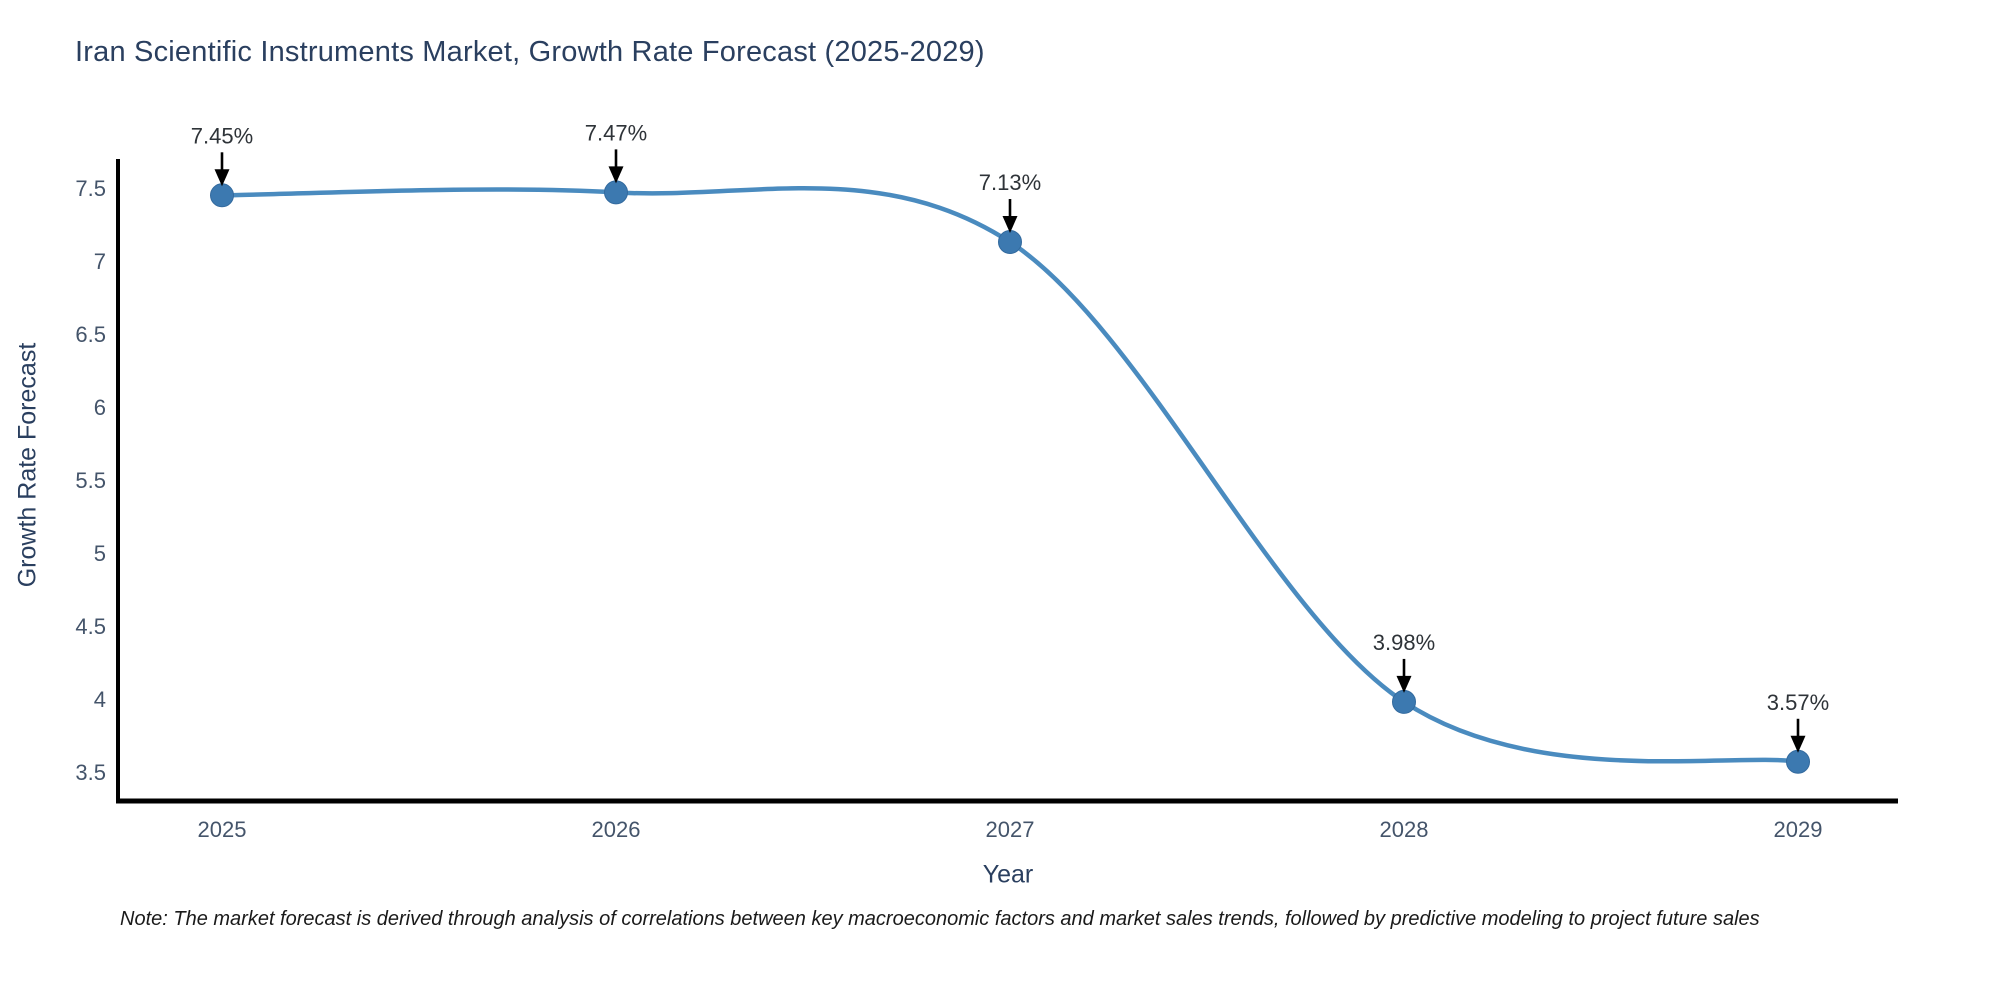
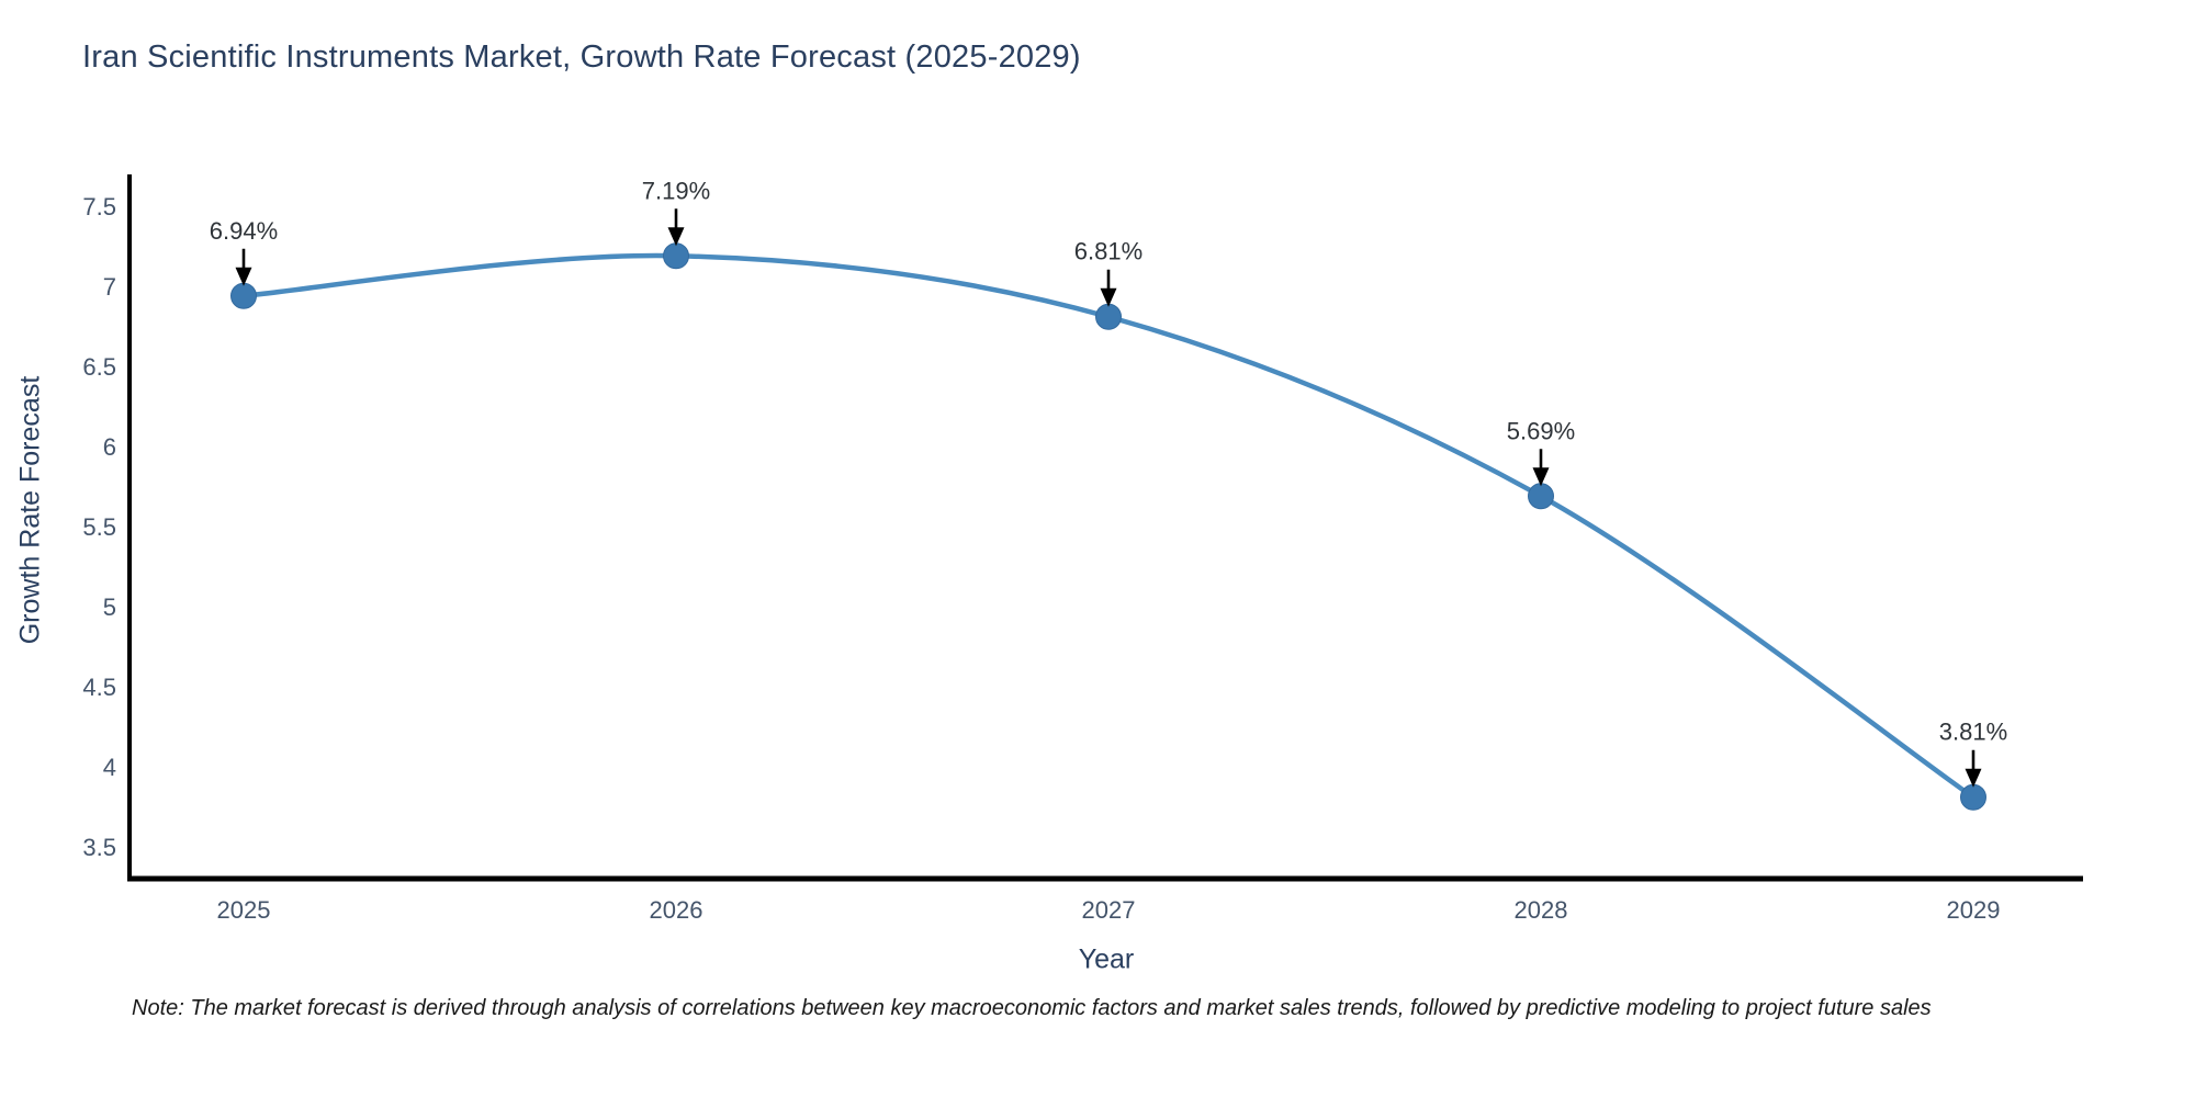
2025: 7.45% -> 6.94%
2026: 7.47% -> 7.19%
2027: 7.13% -> 6.81%
2028: 3.98% -> 5.69%
2029: 3.57% -> 3.81%
